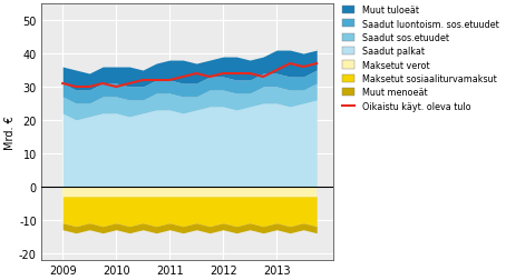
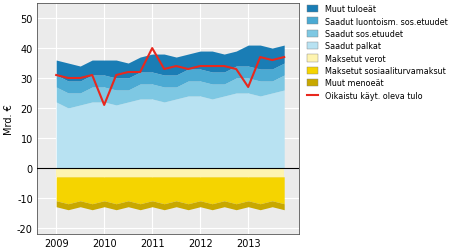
Oikaistu käyt. oleva tulo/2010: 30 -> 21
Oikaistu käyt. oleva tulo/2011: 32 -> 40
Oikaistu käyt. oleva tulo/2013: 35 -> 27
